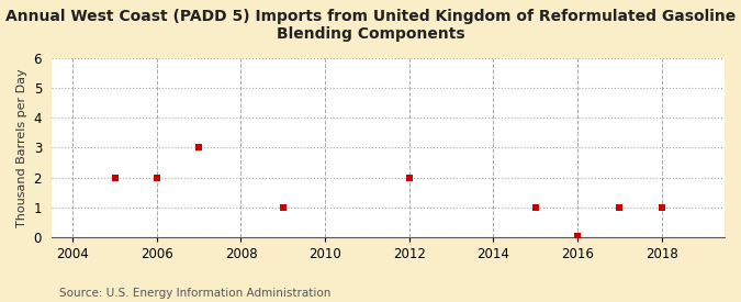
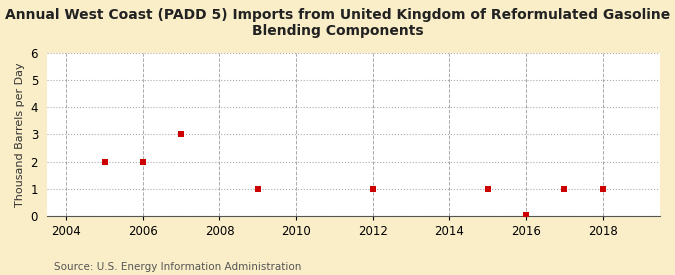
2012: 2.00 -> 1.00
